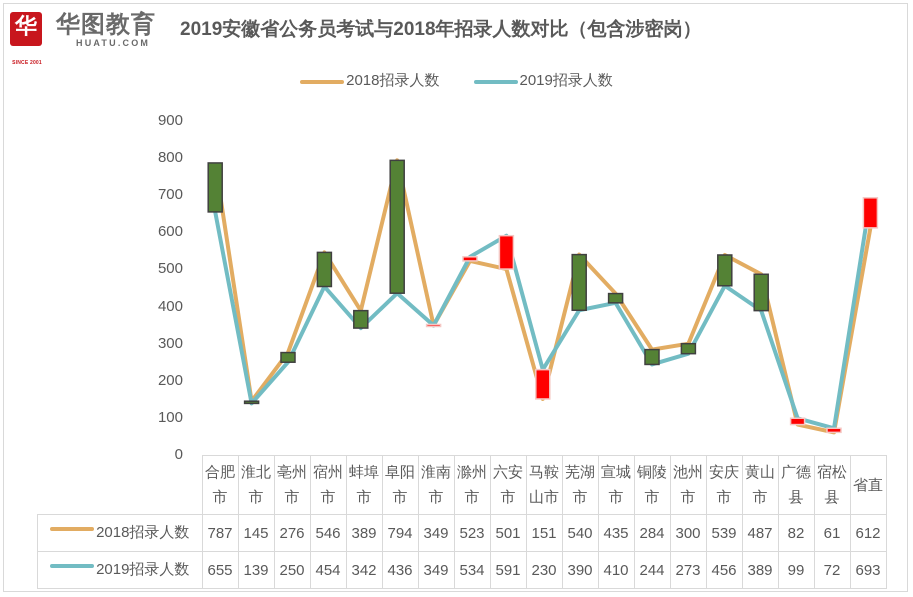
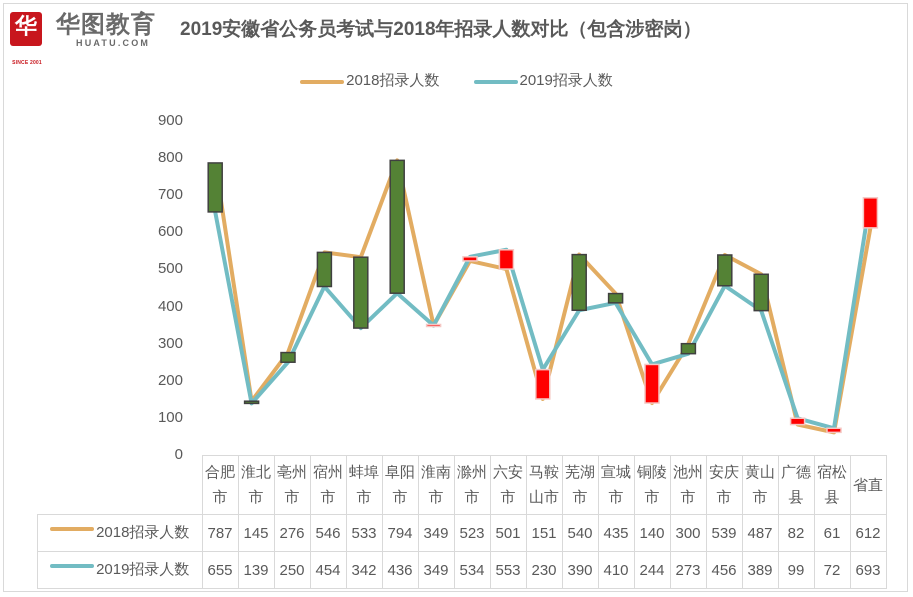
2018招录人数/蚌埠市: 389 -> 533
2019招录人数/六安市: 591 -> 553
2018招录人数/铜陵市: 284 -> 140
